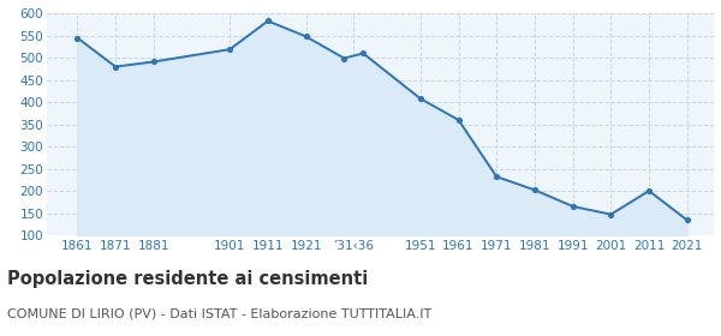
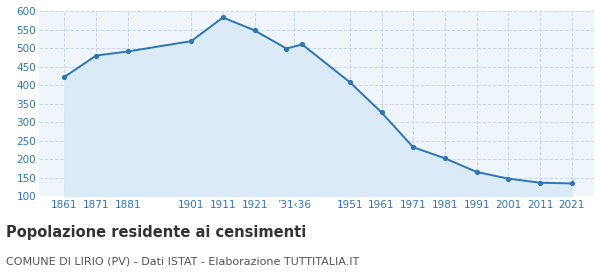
1861: 545 -> 422
1961: 360 -> 326
2011: 200 -> 136
